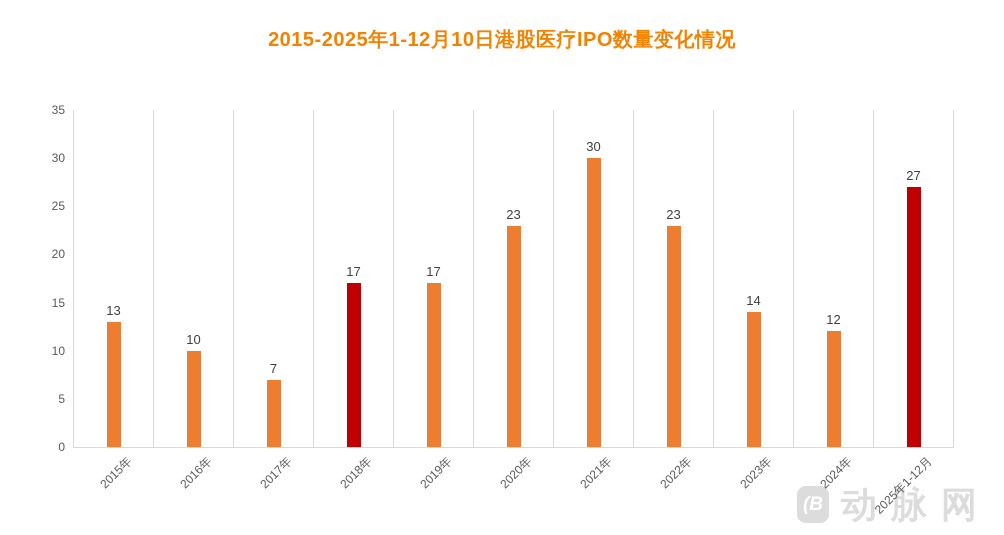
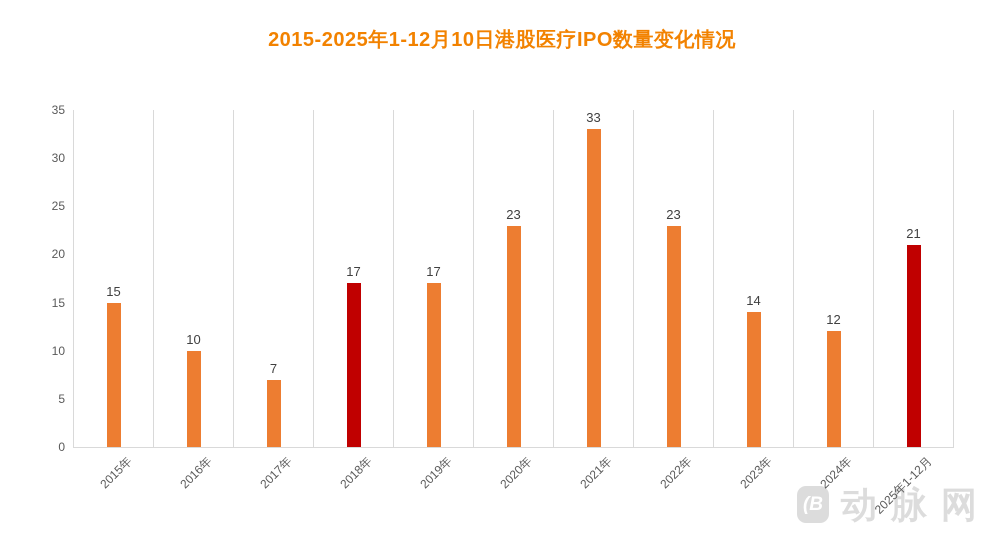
2015年: 13 -> 15
2021年: 30 -> 33
2025年1-12月: 27 -> 21
